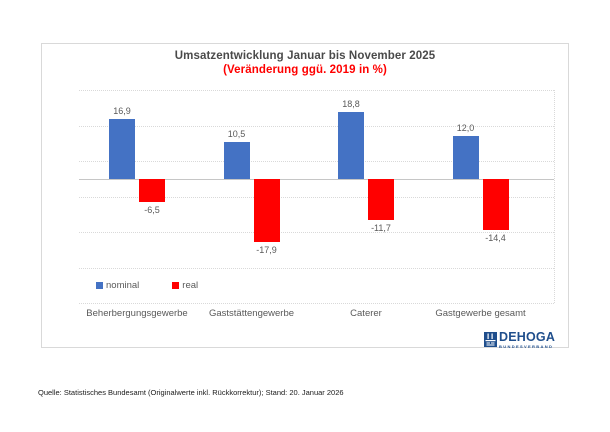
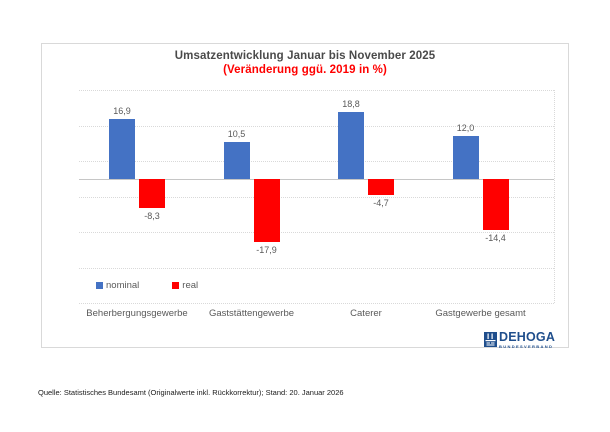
real/Beherbergungsgewerbe: -6,5 -> -8,3
real/Caterer: -11,7 -> -4,7
